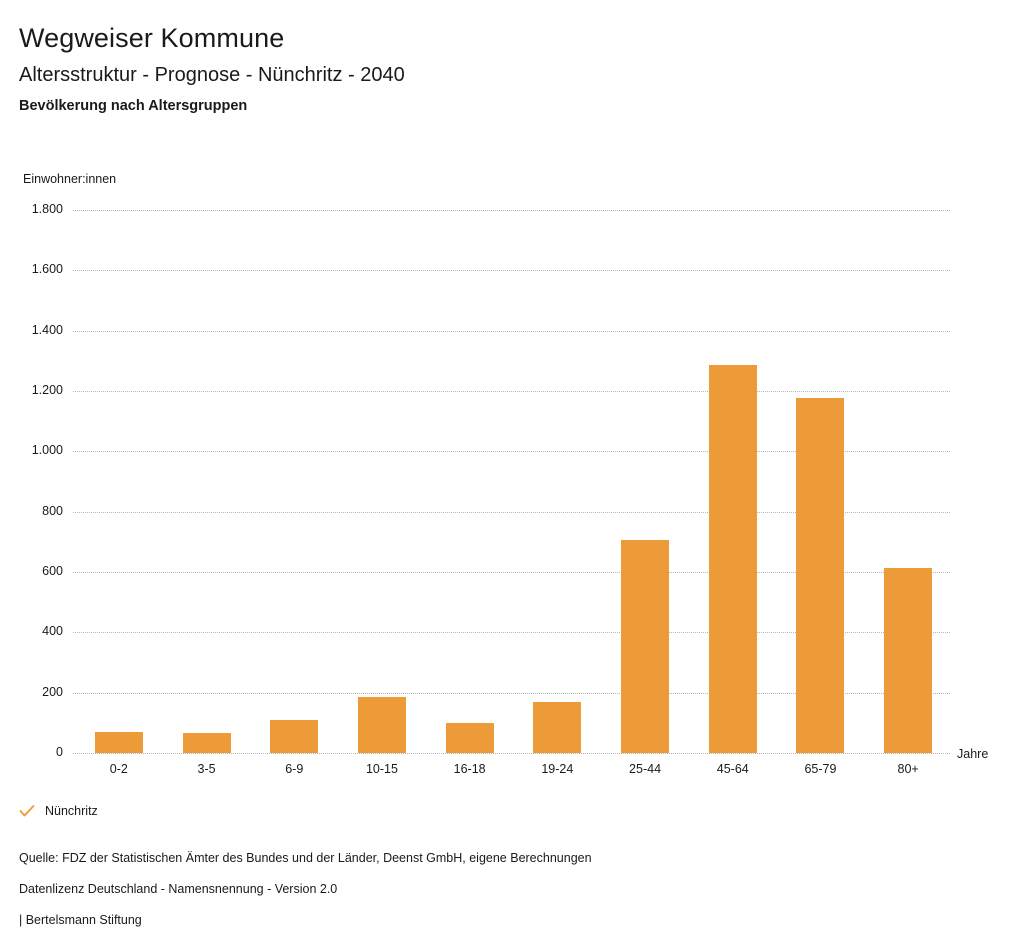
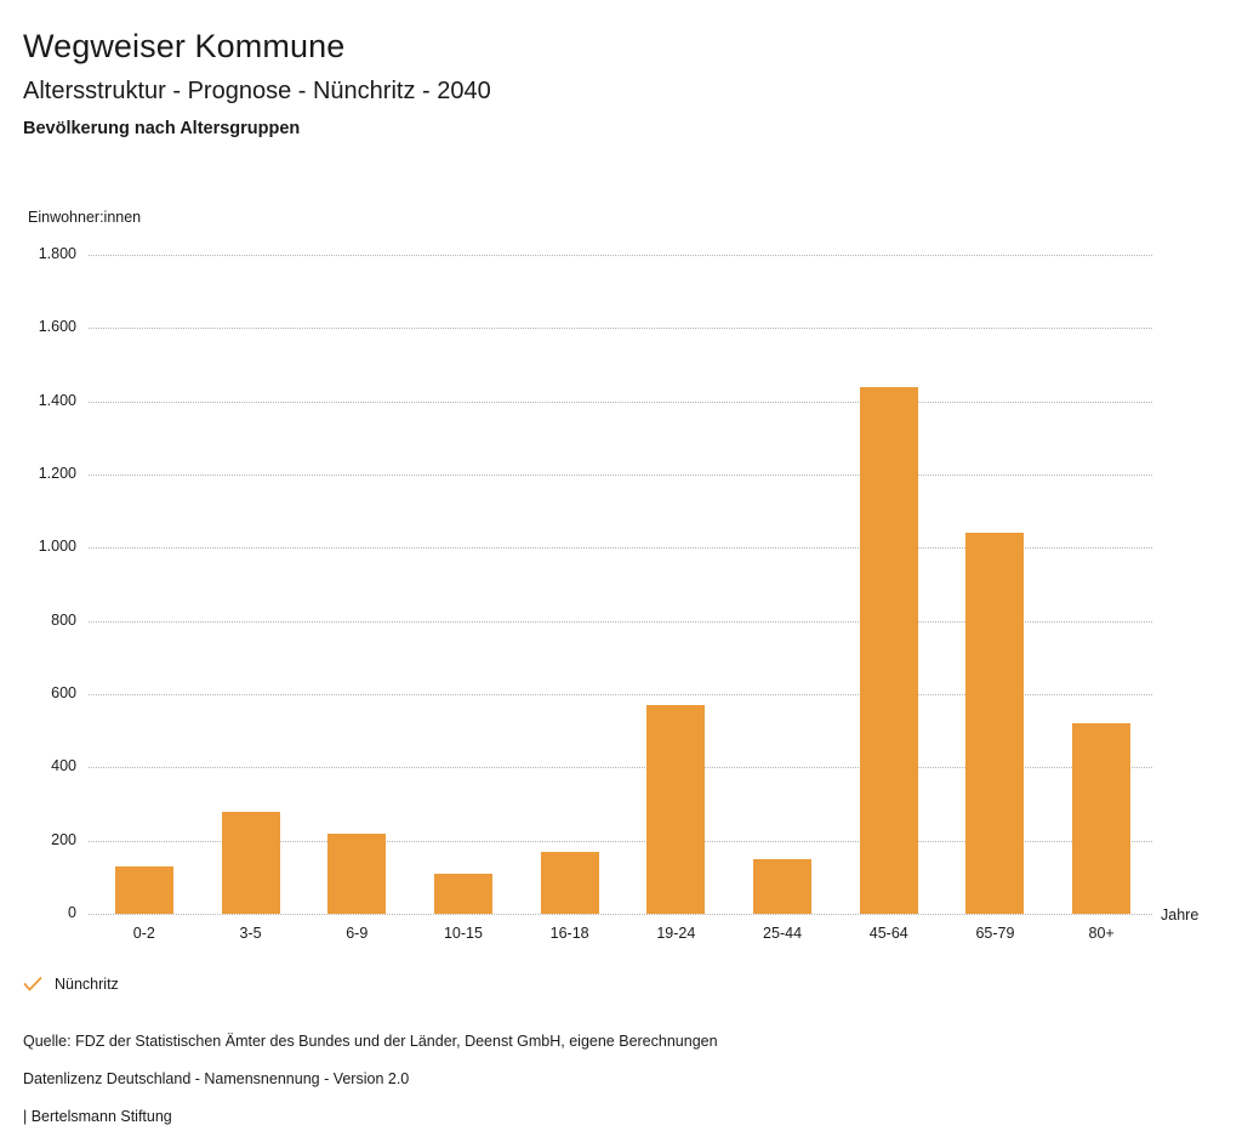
0-2: 70 -> 130
3-5: 70 -> 280
6-9: 110 -> 220
10-15: 180 -> 110
16-18: 100 -> 170
19-24: 170 -> 570
25-44: 700 -> 150
45-64: 1280 -> 1440
65-79: 1180 -> 1040
80+: 610 -> 520
